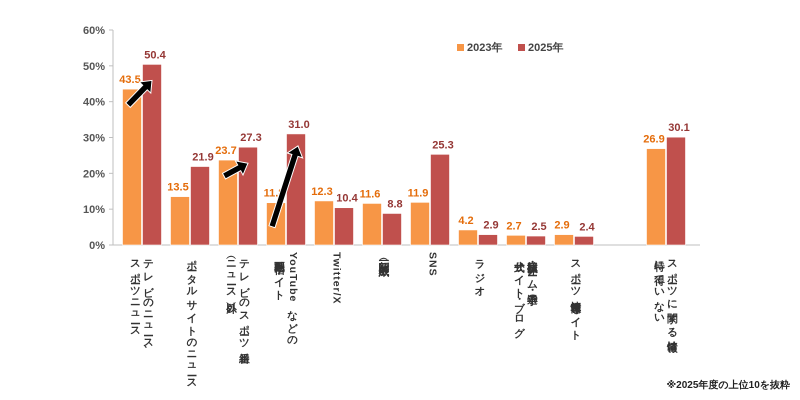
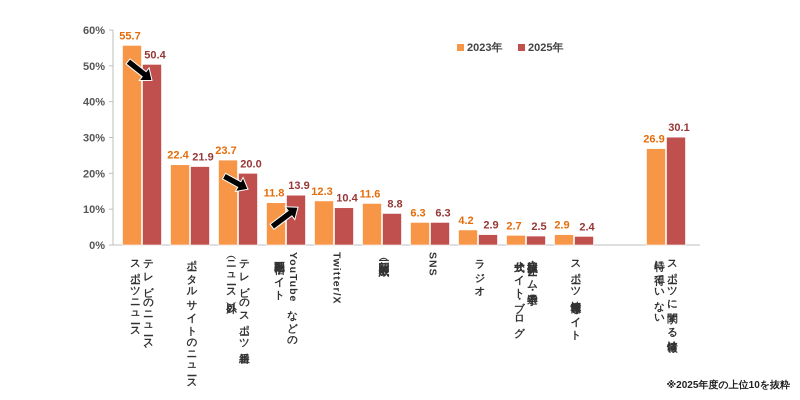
2023年/テレビのニュース、 スポーツニュース: 43.5 -> 55.7
2023年/ポータルサイトのニュース: 13.5 -> 22.4
2025年/テレビのスポーツ番組 （ニュース以外）: 27.3 -> 20.0
2025年/YouTubeなどの 動画配信サイト: 31.0 -> 13.9
2023年/SNS: 11.9 -> 6.3
2025年/SNS: 25.3 -> 6.3
